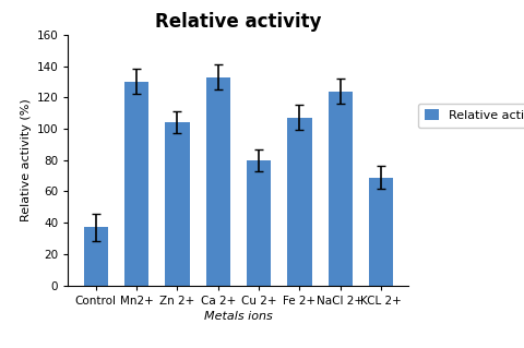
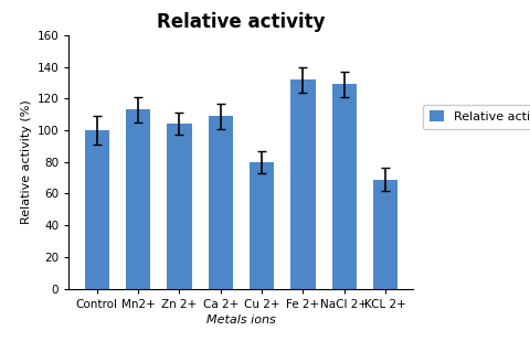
Control: 37 -> 100
Mn2+: 130 -> 113
Ca 2+: 133 -> 109
Fe 2+: 107 -> 132
NaCl 2+: 124 -> 129
